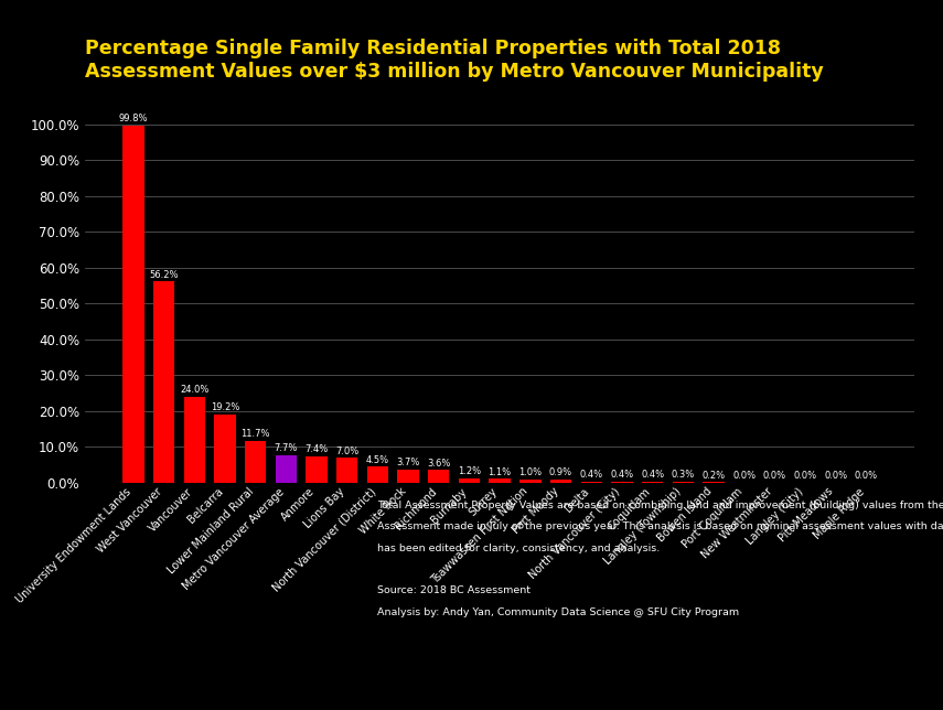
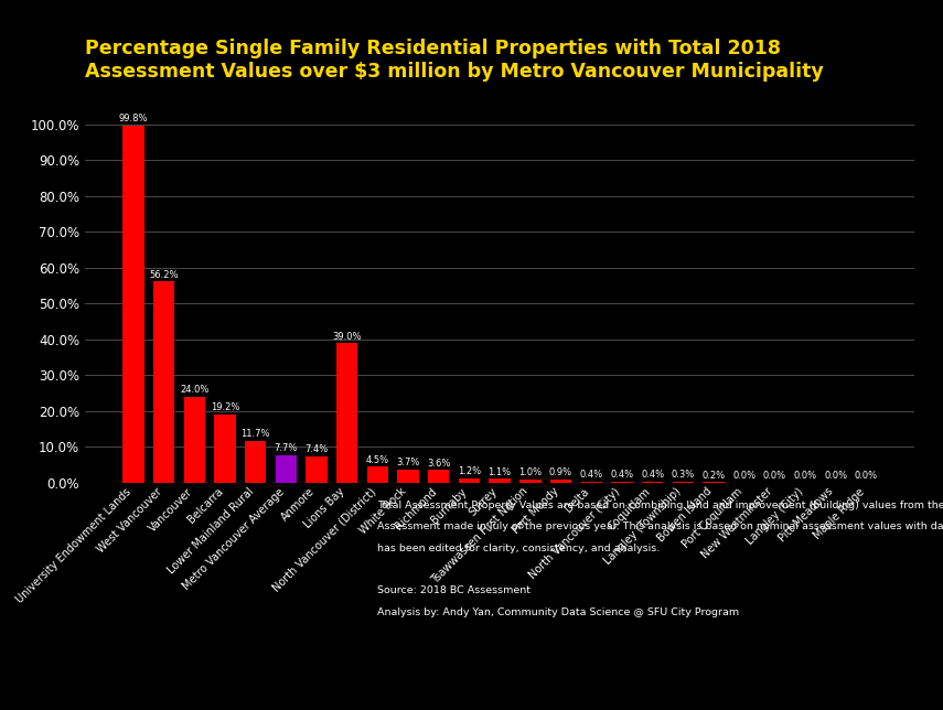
Lions Bay: 7.0% -> 39.0%
